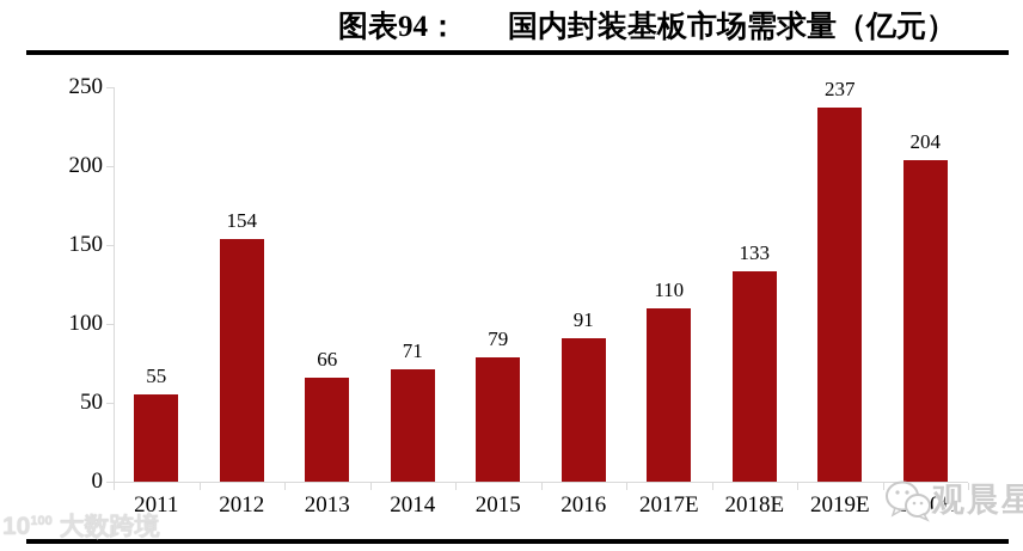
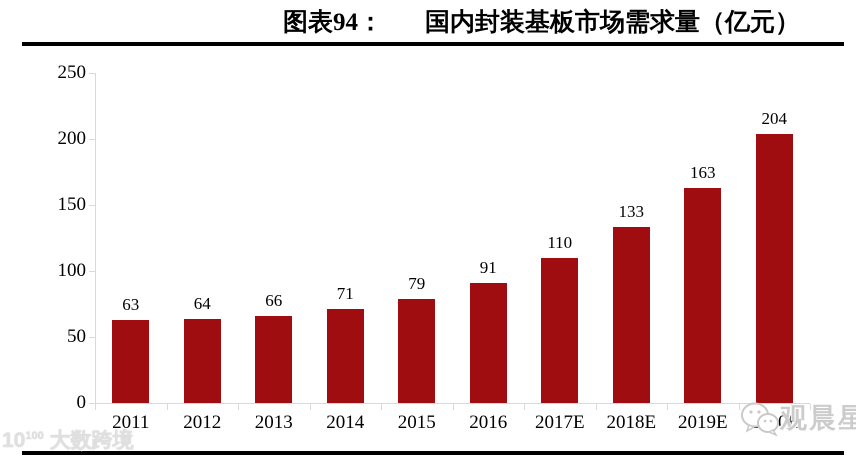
2011: 55 -> 63
2012: 154 -> 64
2019E: 237 -> 163
